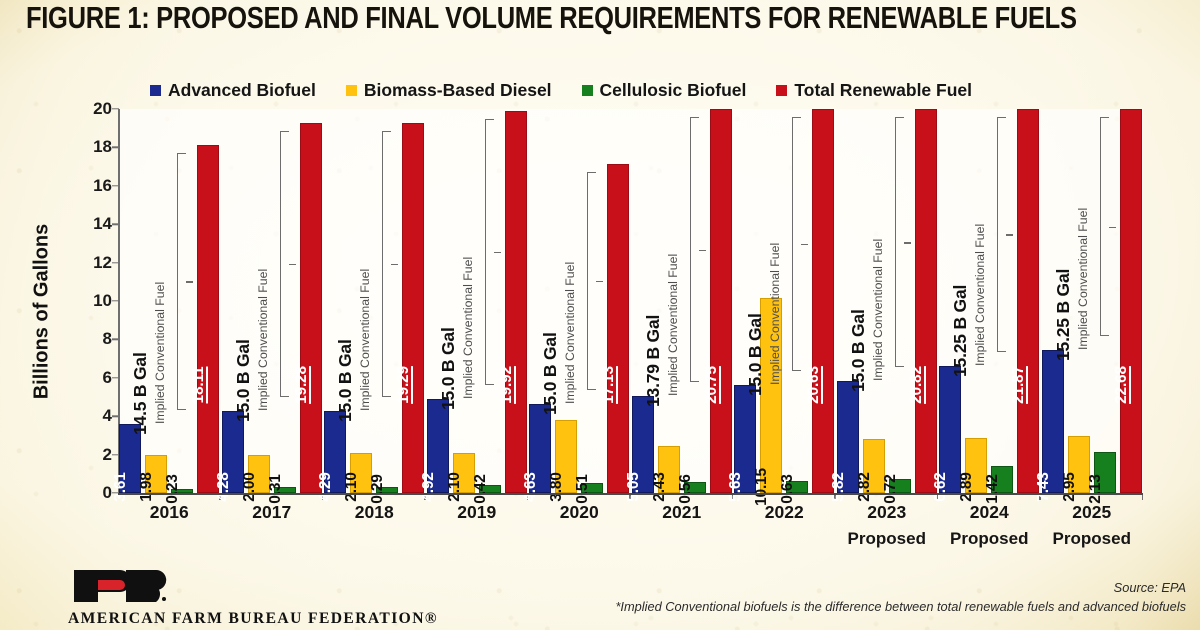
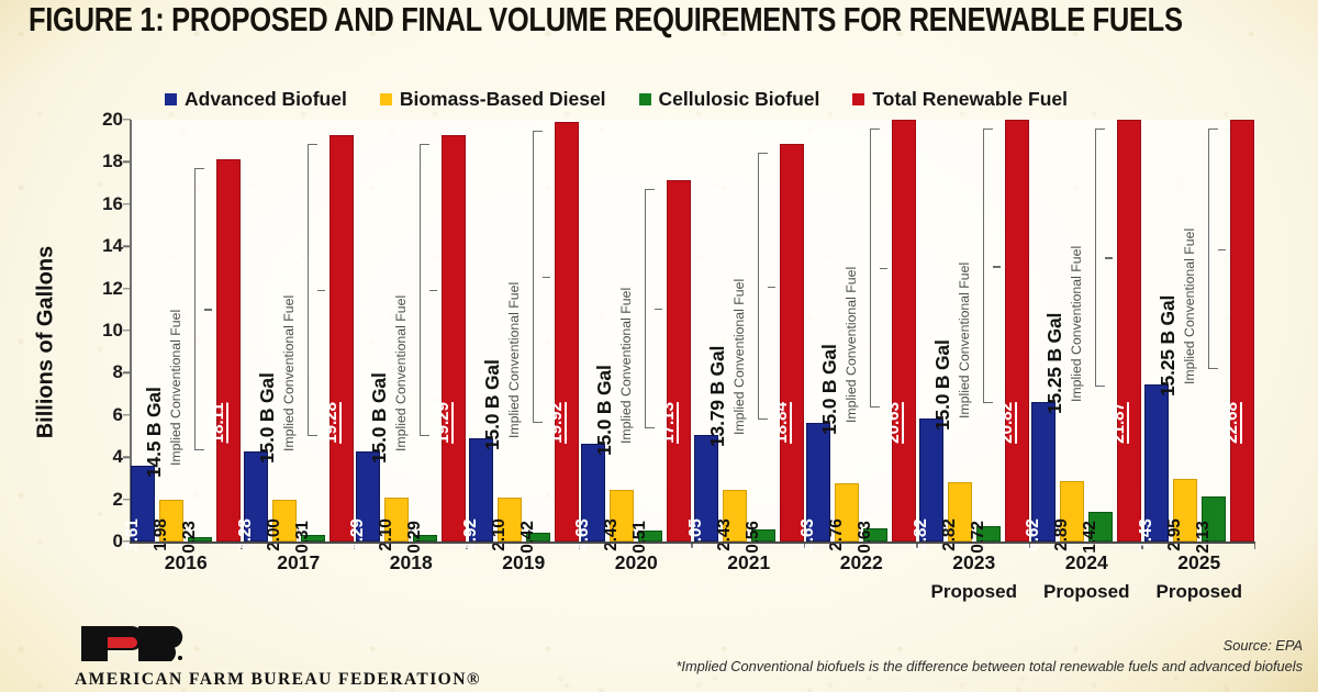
Biomass-Based Diesel/2020: 3.80 -> 2.43
Total Renewable Fuel/2021: 20.75 -> 18.84
Biomass-Based Diesel/2022: 10.15 -> 2.76
